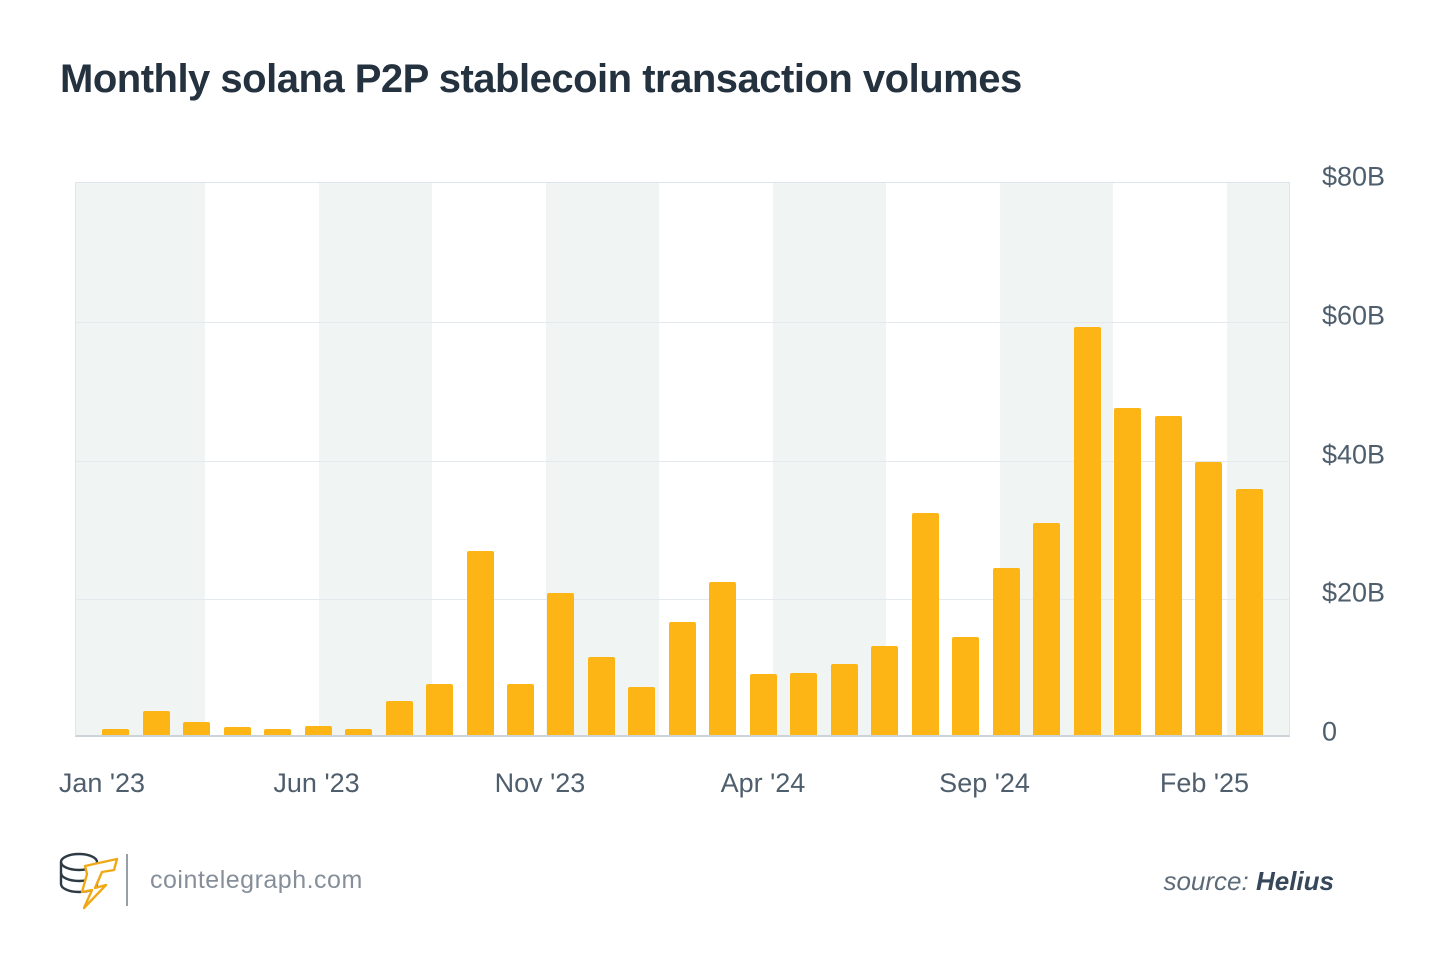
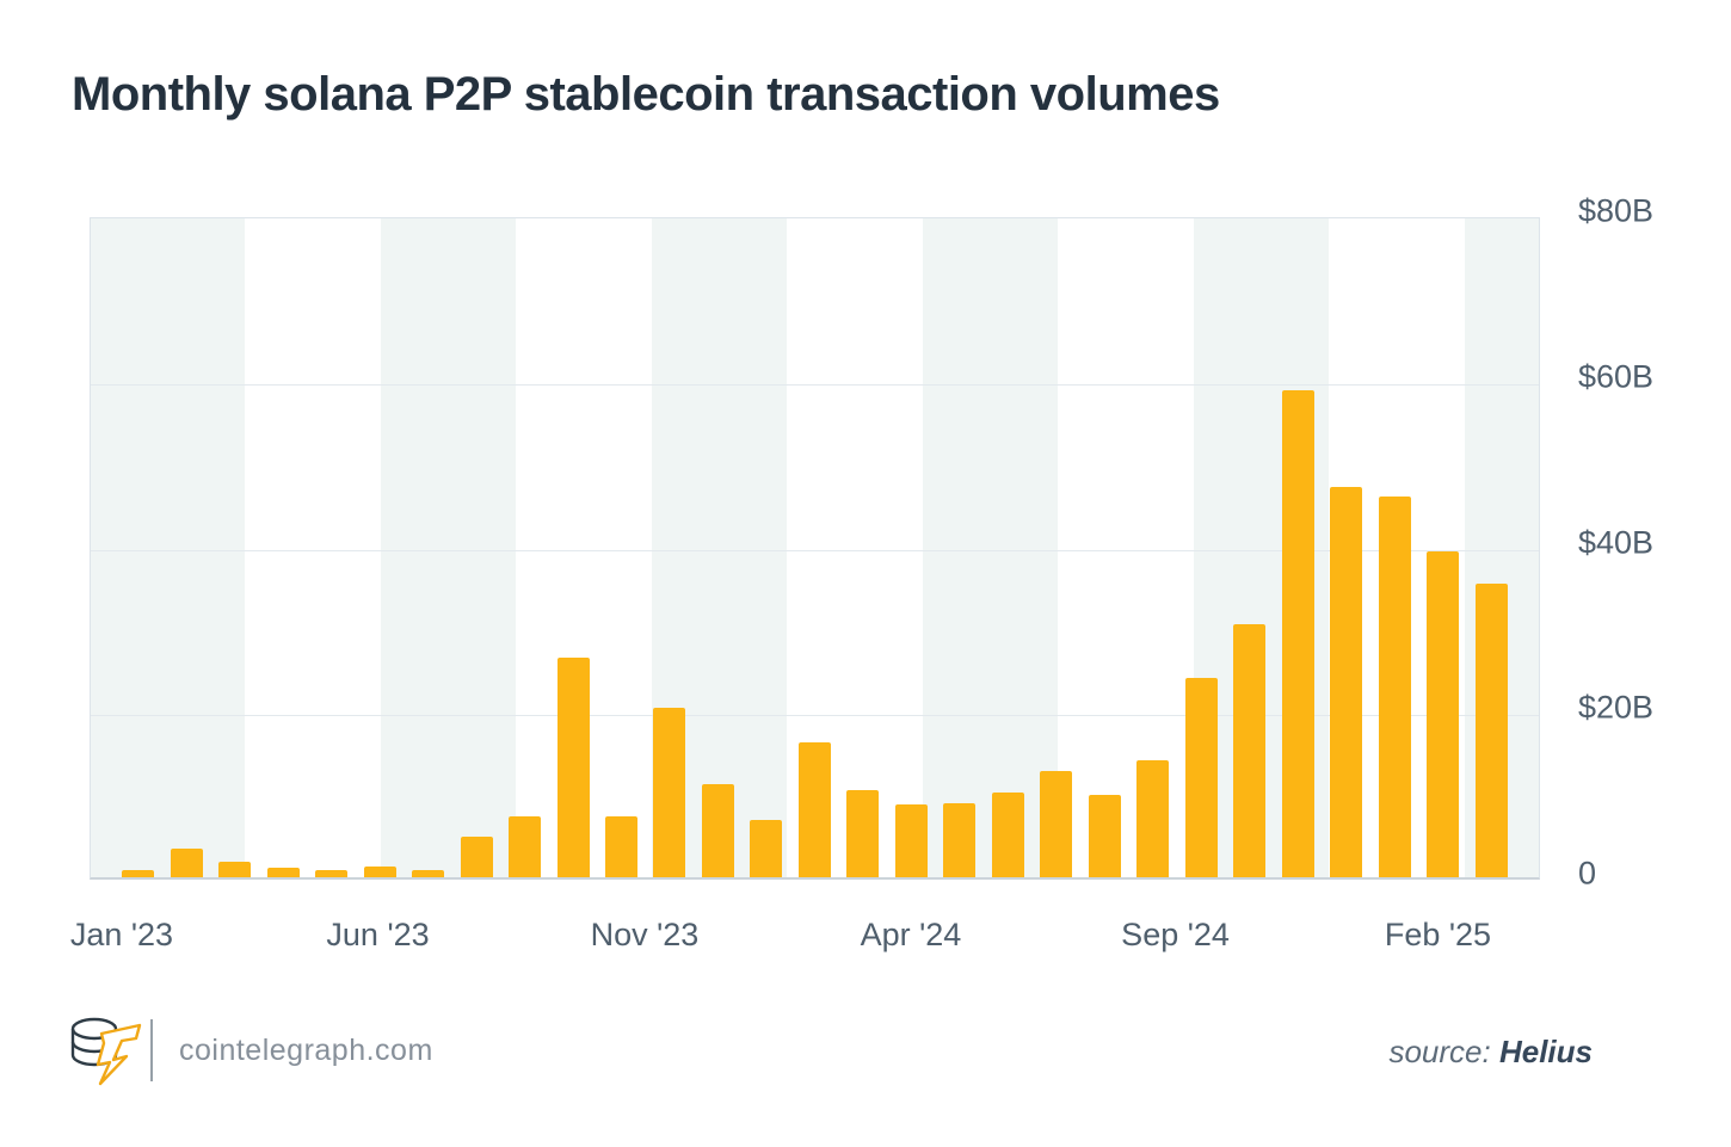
Apr '24: $22B -> $10B
Sep '24: $32B -> $10B
